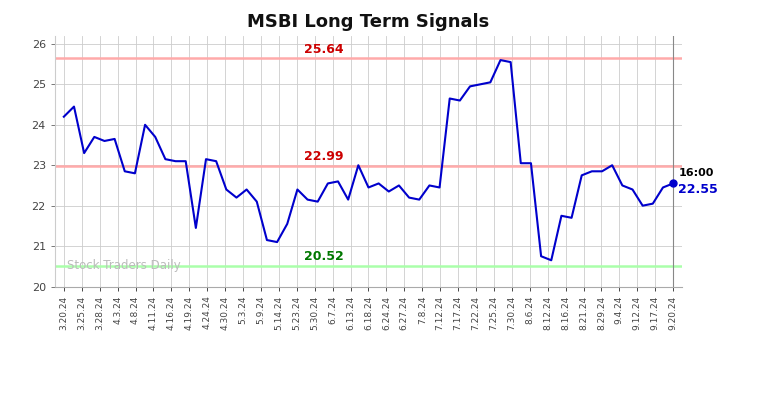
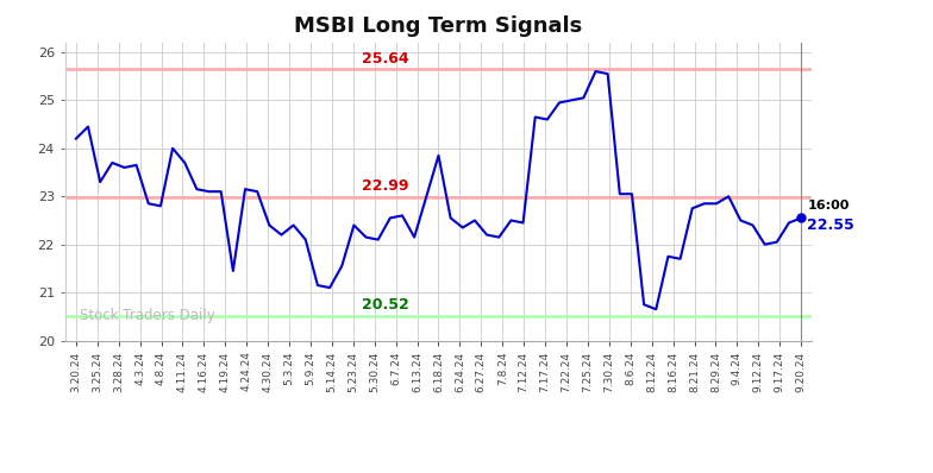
6.18.24: 22.45 -> 23.85
